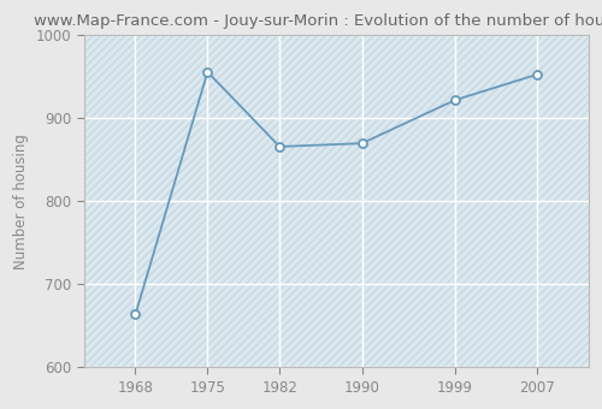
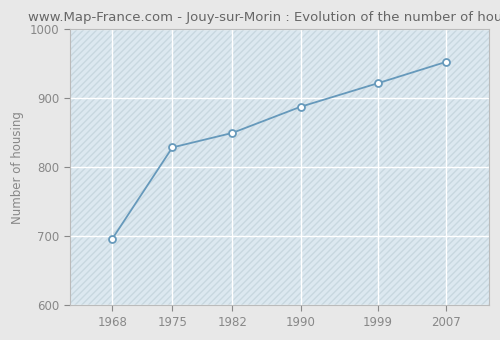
1968: 664 -> 697
1975: 956 -> 829
1982: 866 -> 850
1990: 870 -> 888
